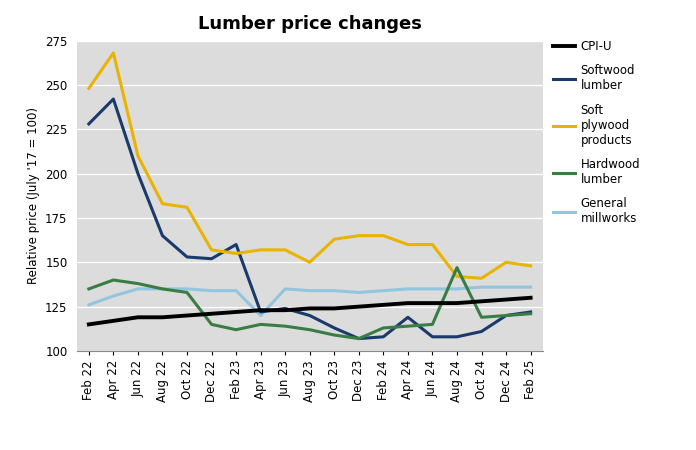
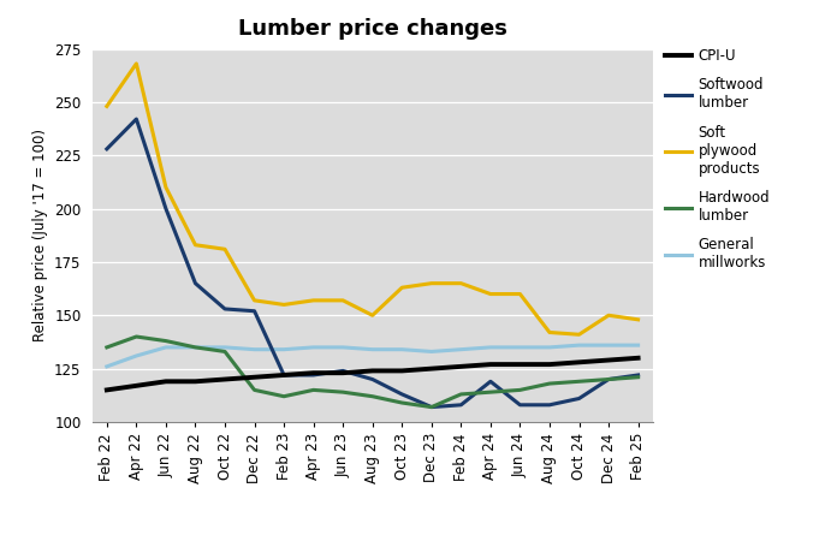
Softwood lumber/Feb 23: 160 -> 122
General millworks/Apr 23: 120 -> 135
Hardwood lumber/Aug 24: 147 -> 118
